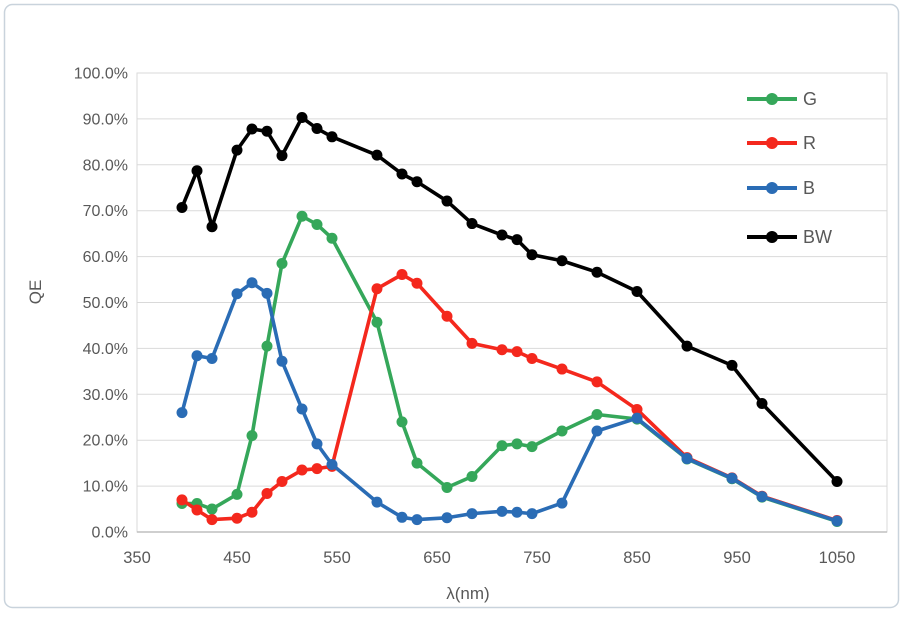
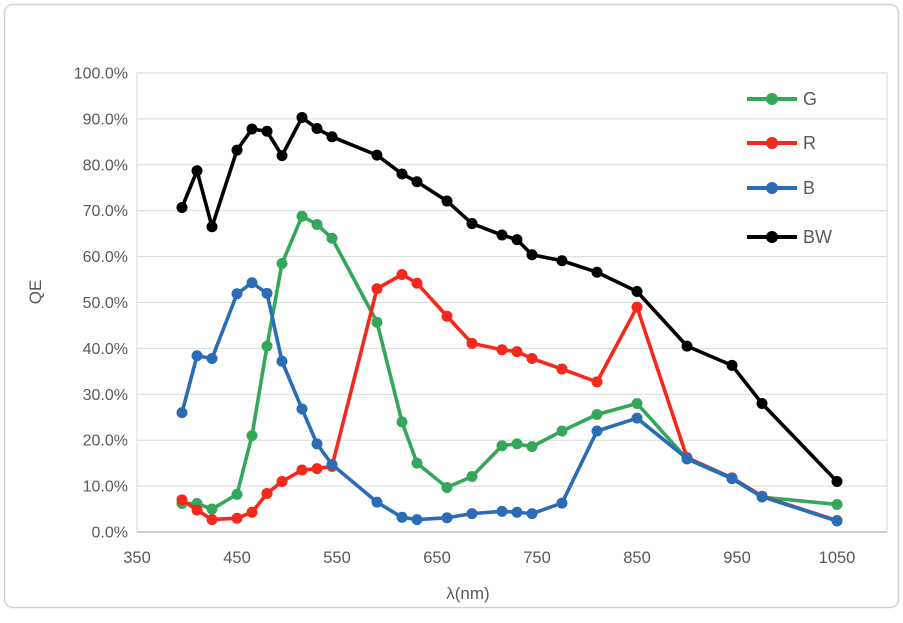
G/850: 25% -> 28%
R/850: 27% -> 49%
G/1050: 2% -> 6%
